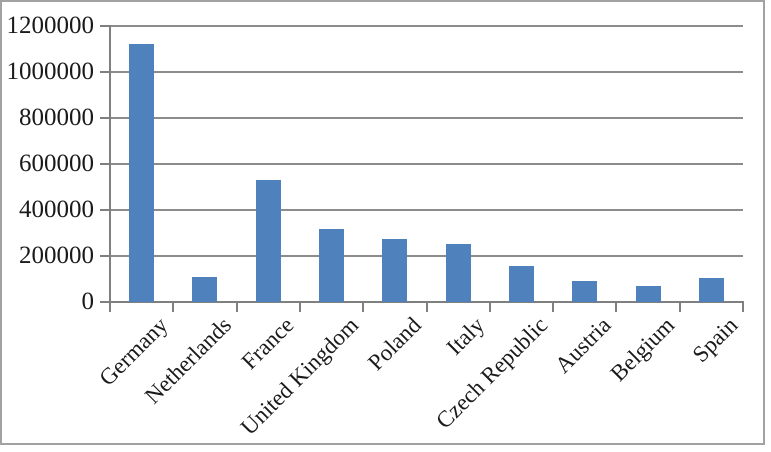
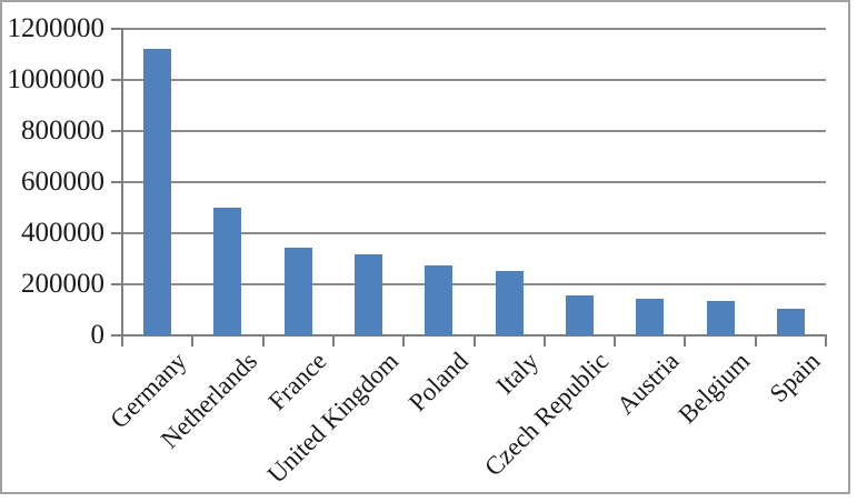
Netherlands: 110000 -> 500000
France: 530000 -> 340000
Austria: 90000 -> 140000
Belgium: 70000 -> 130000
